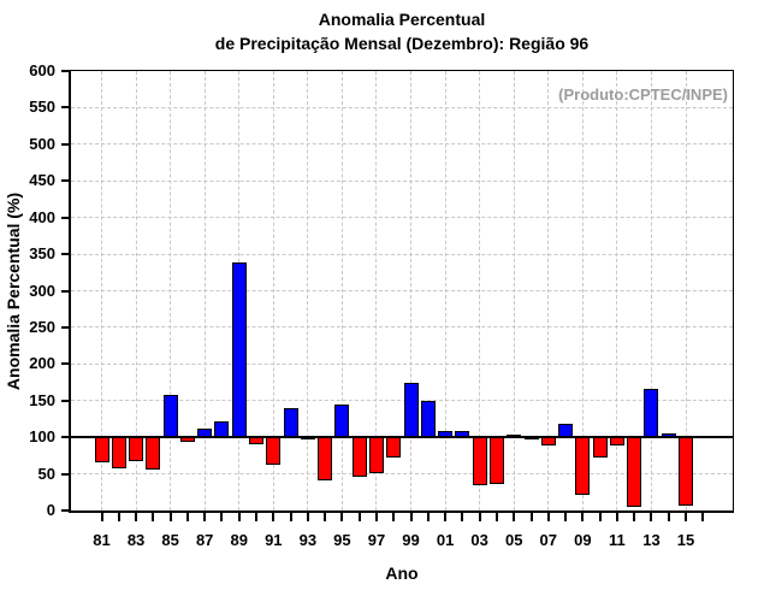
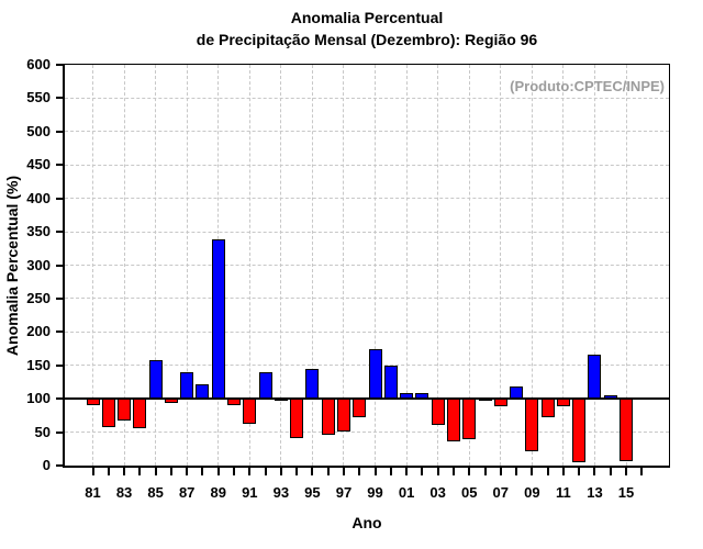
81: 70 -> 90
87: 110 -> 140
03: 40 -> 60
05: 100 -> 40
